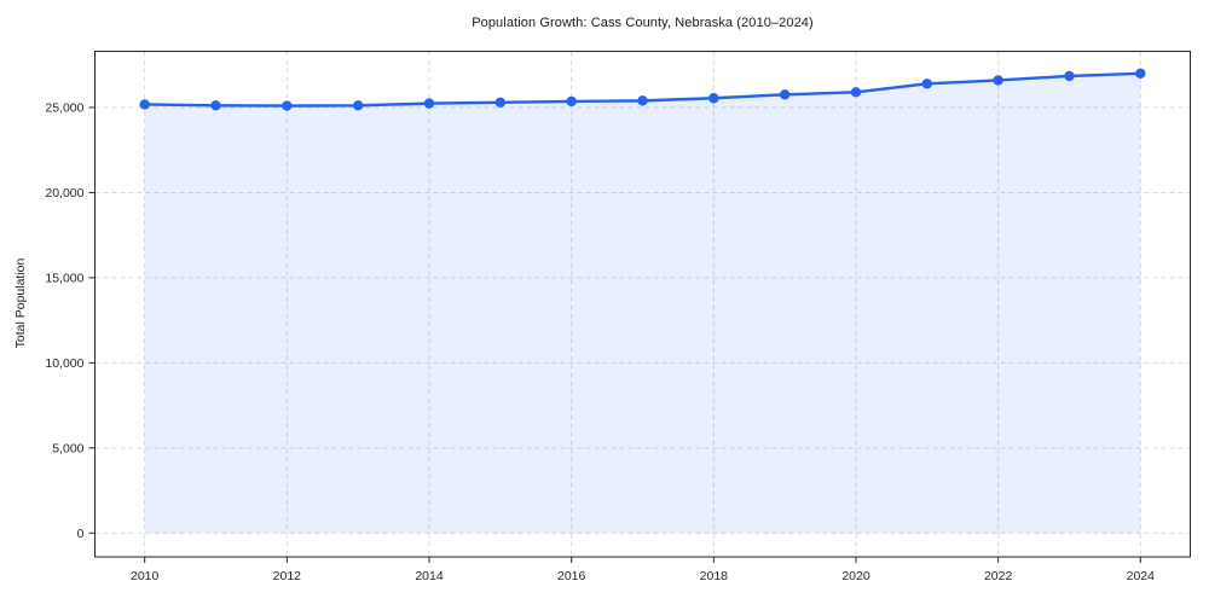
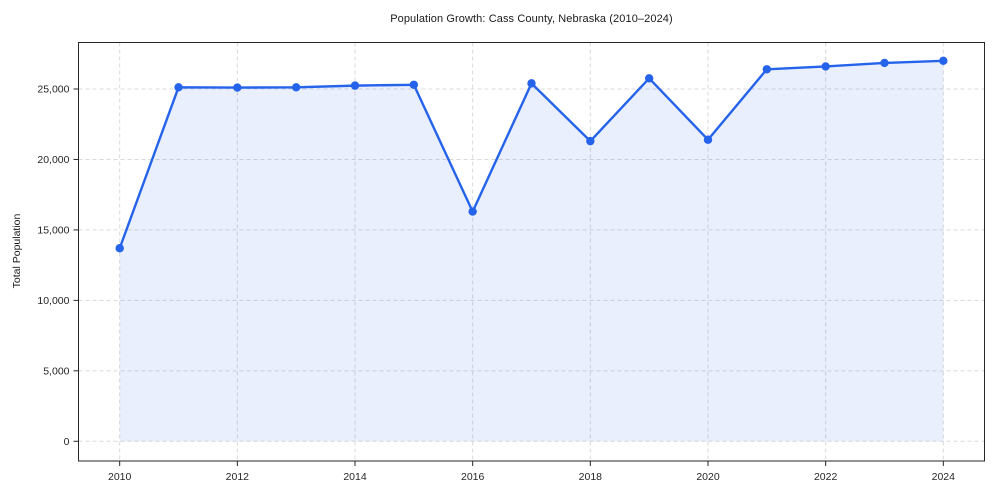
2010: 25200 -> 13700
2016: 25400 -> 16300
2018: 25600 -> 21300
2020: 25900 -> 21400
